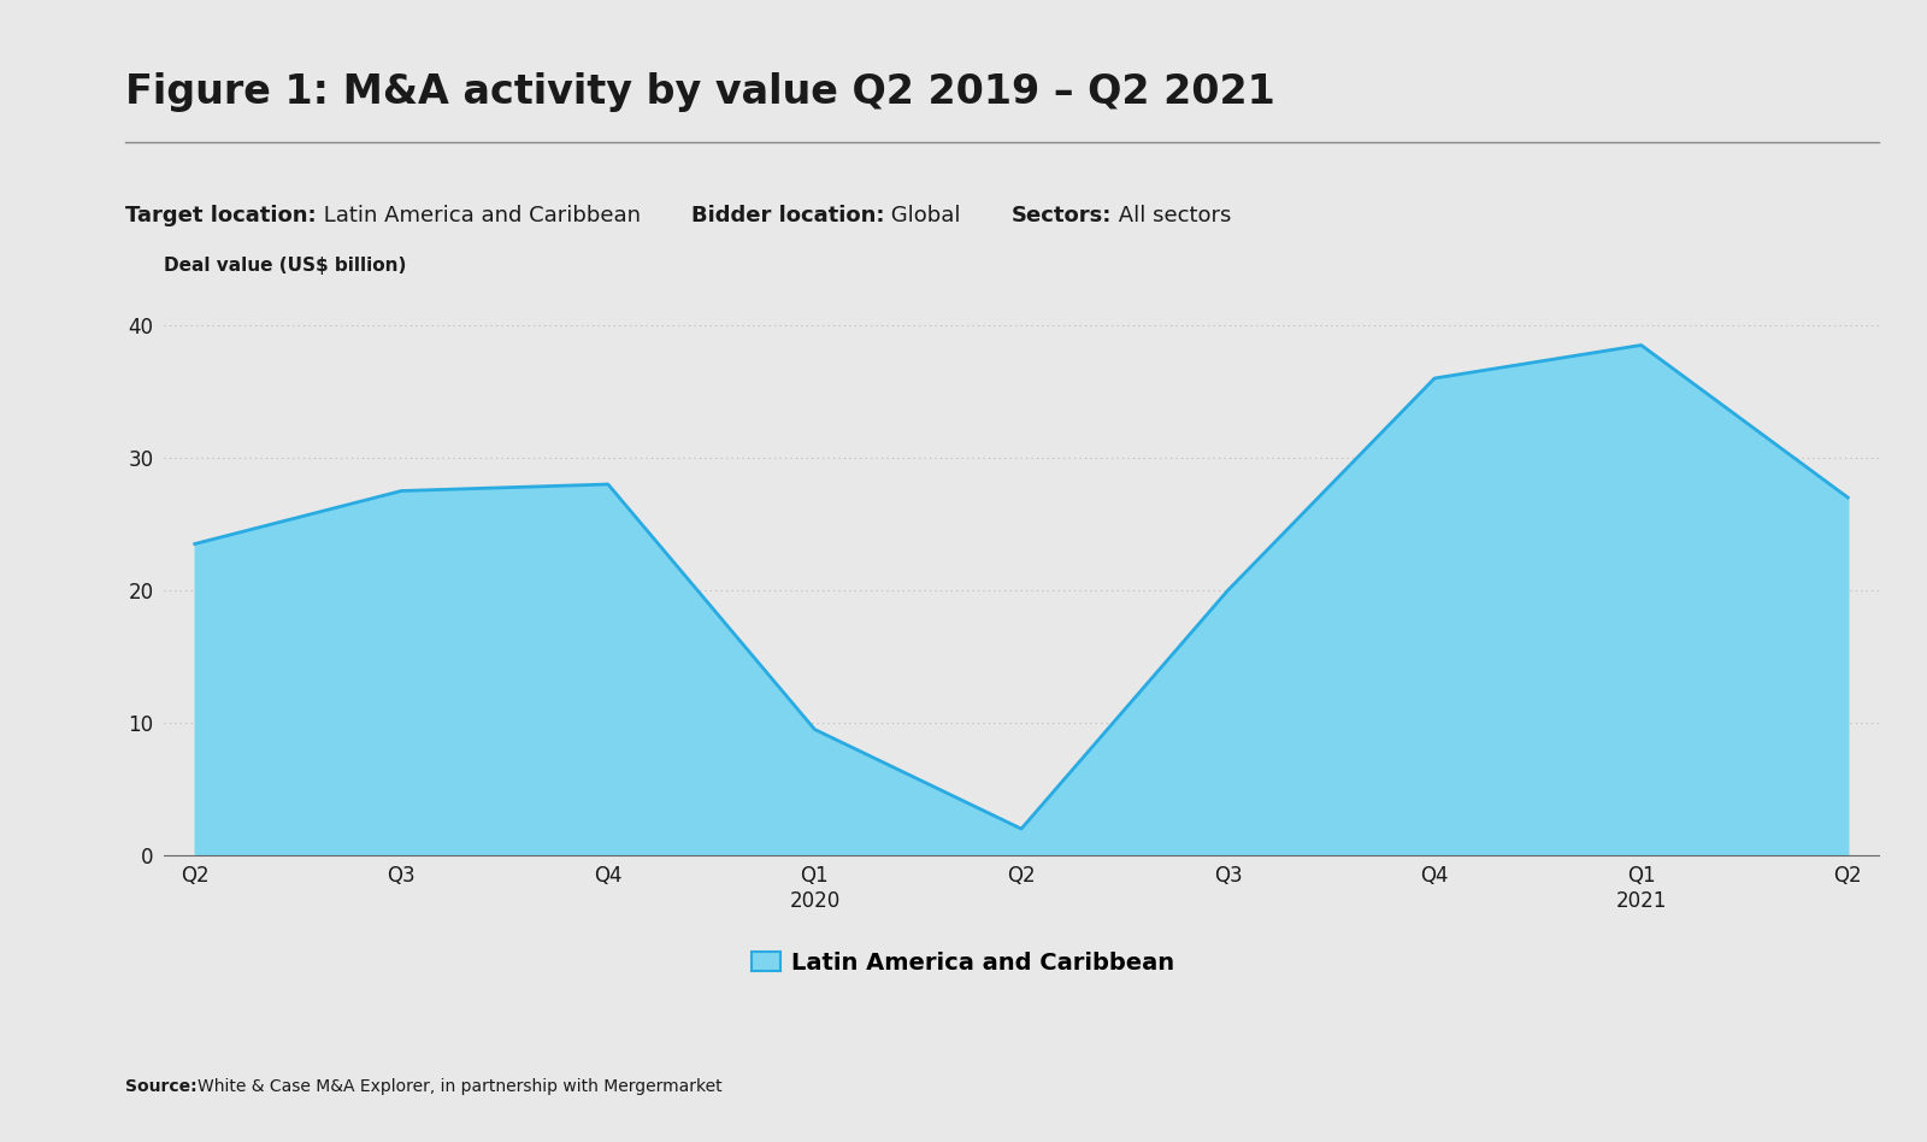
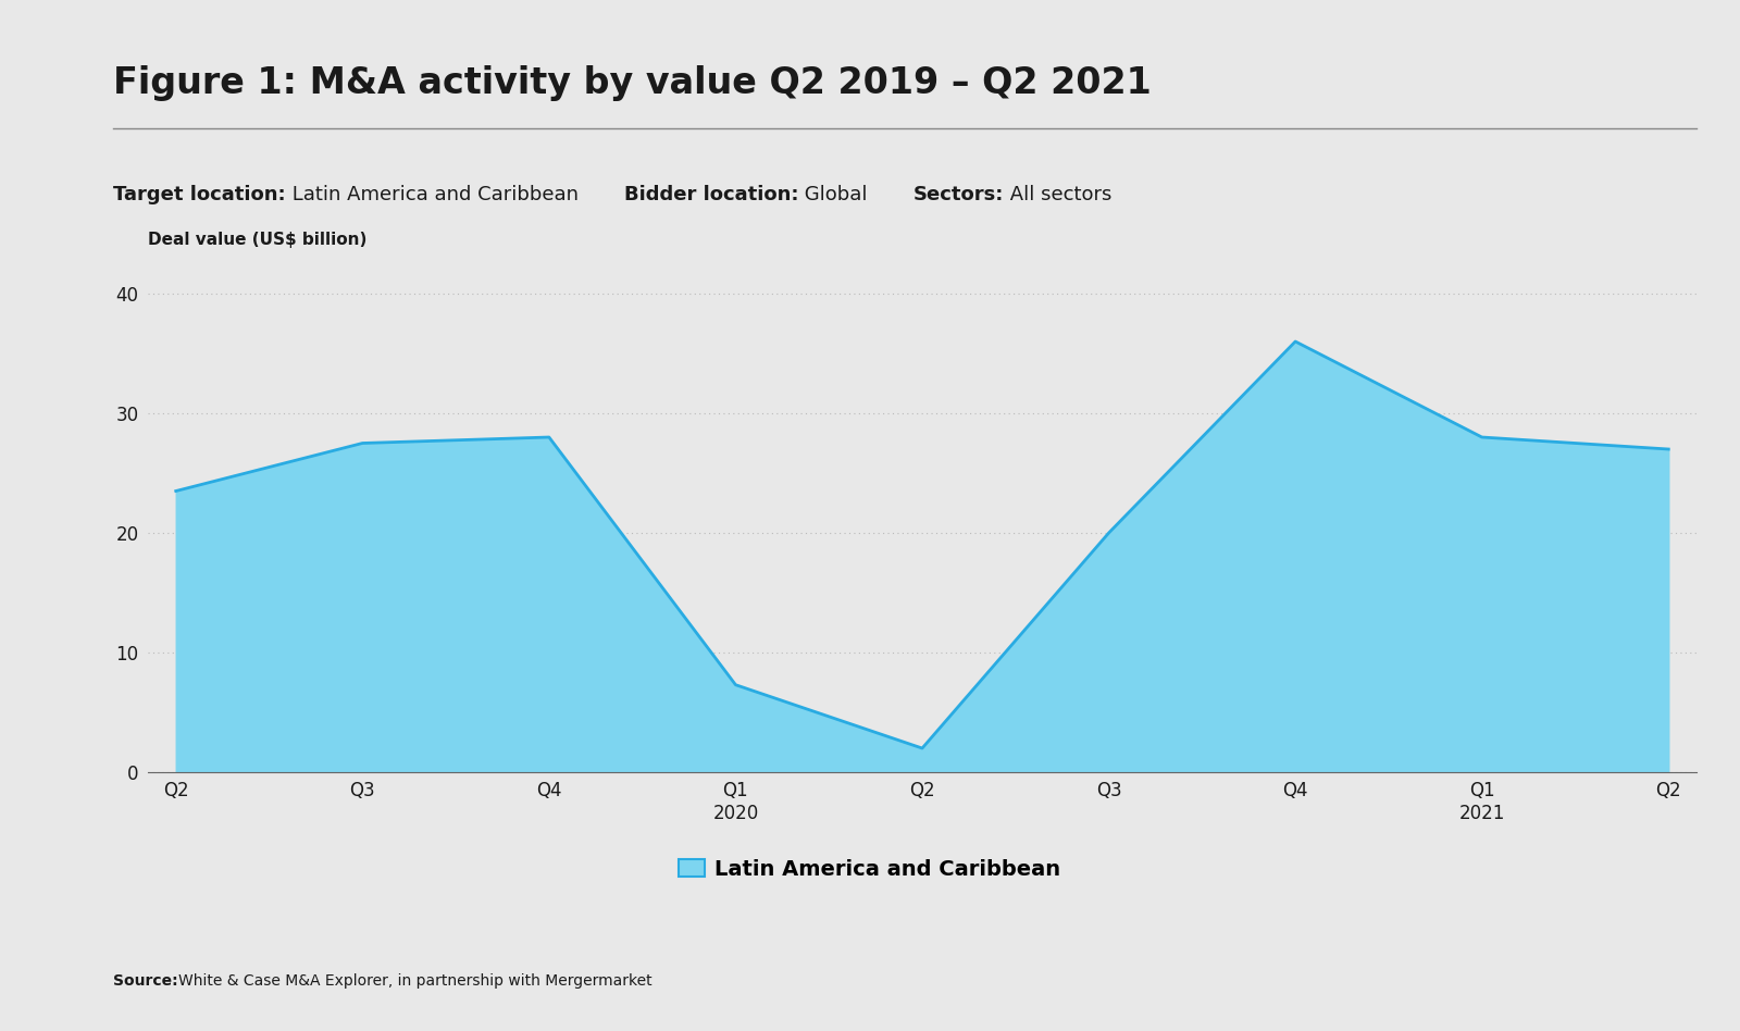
Q1 2020: 9.5 -> 7.3
Q1 2021: 38.5 -> 28.0
